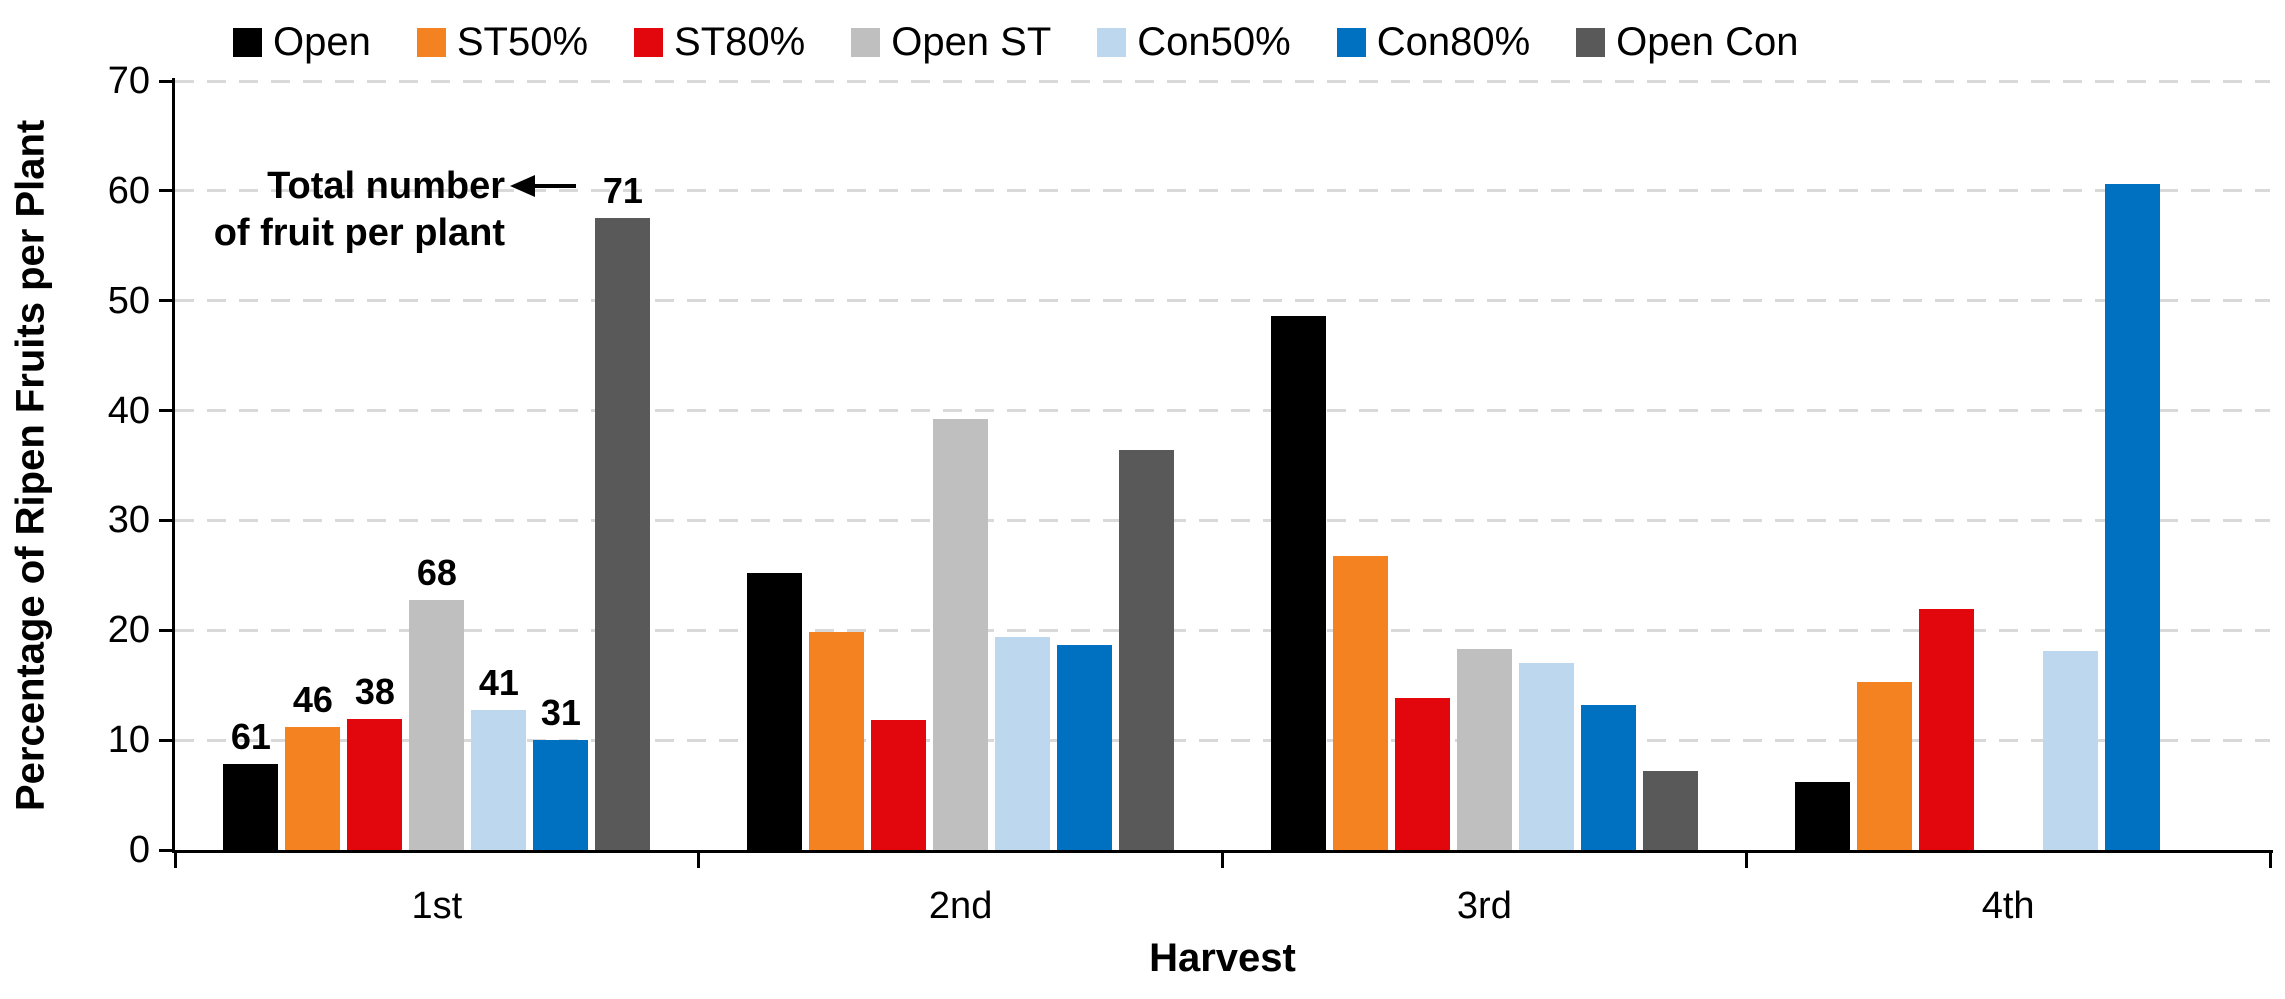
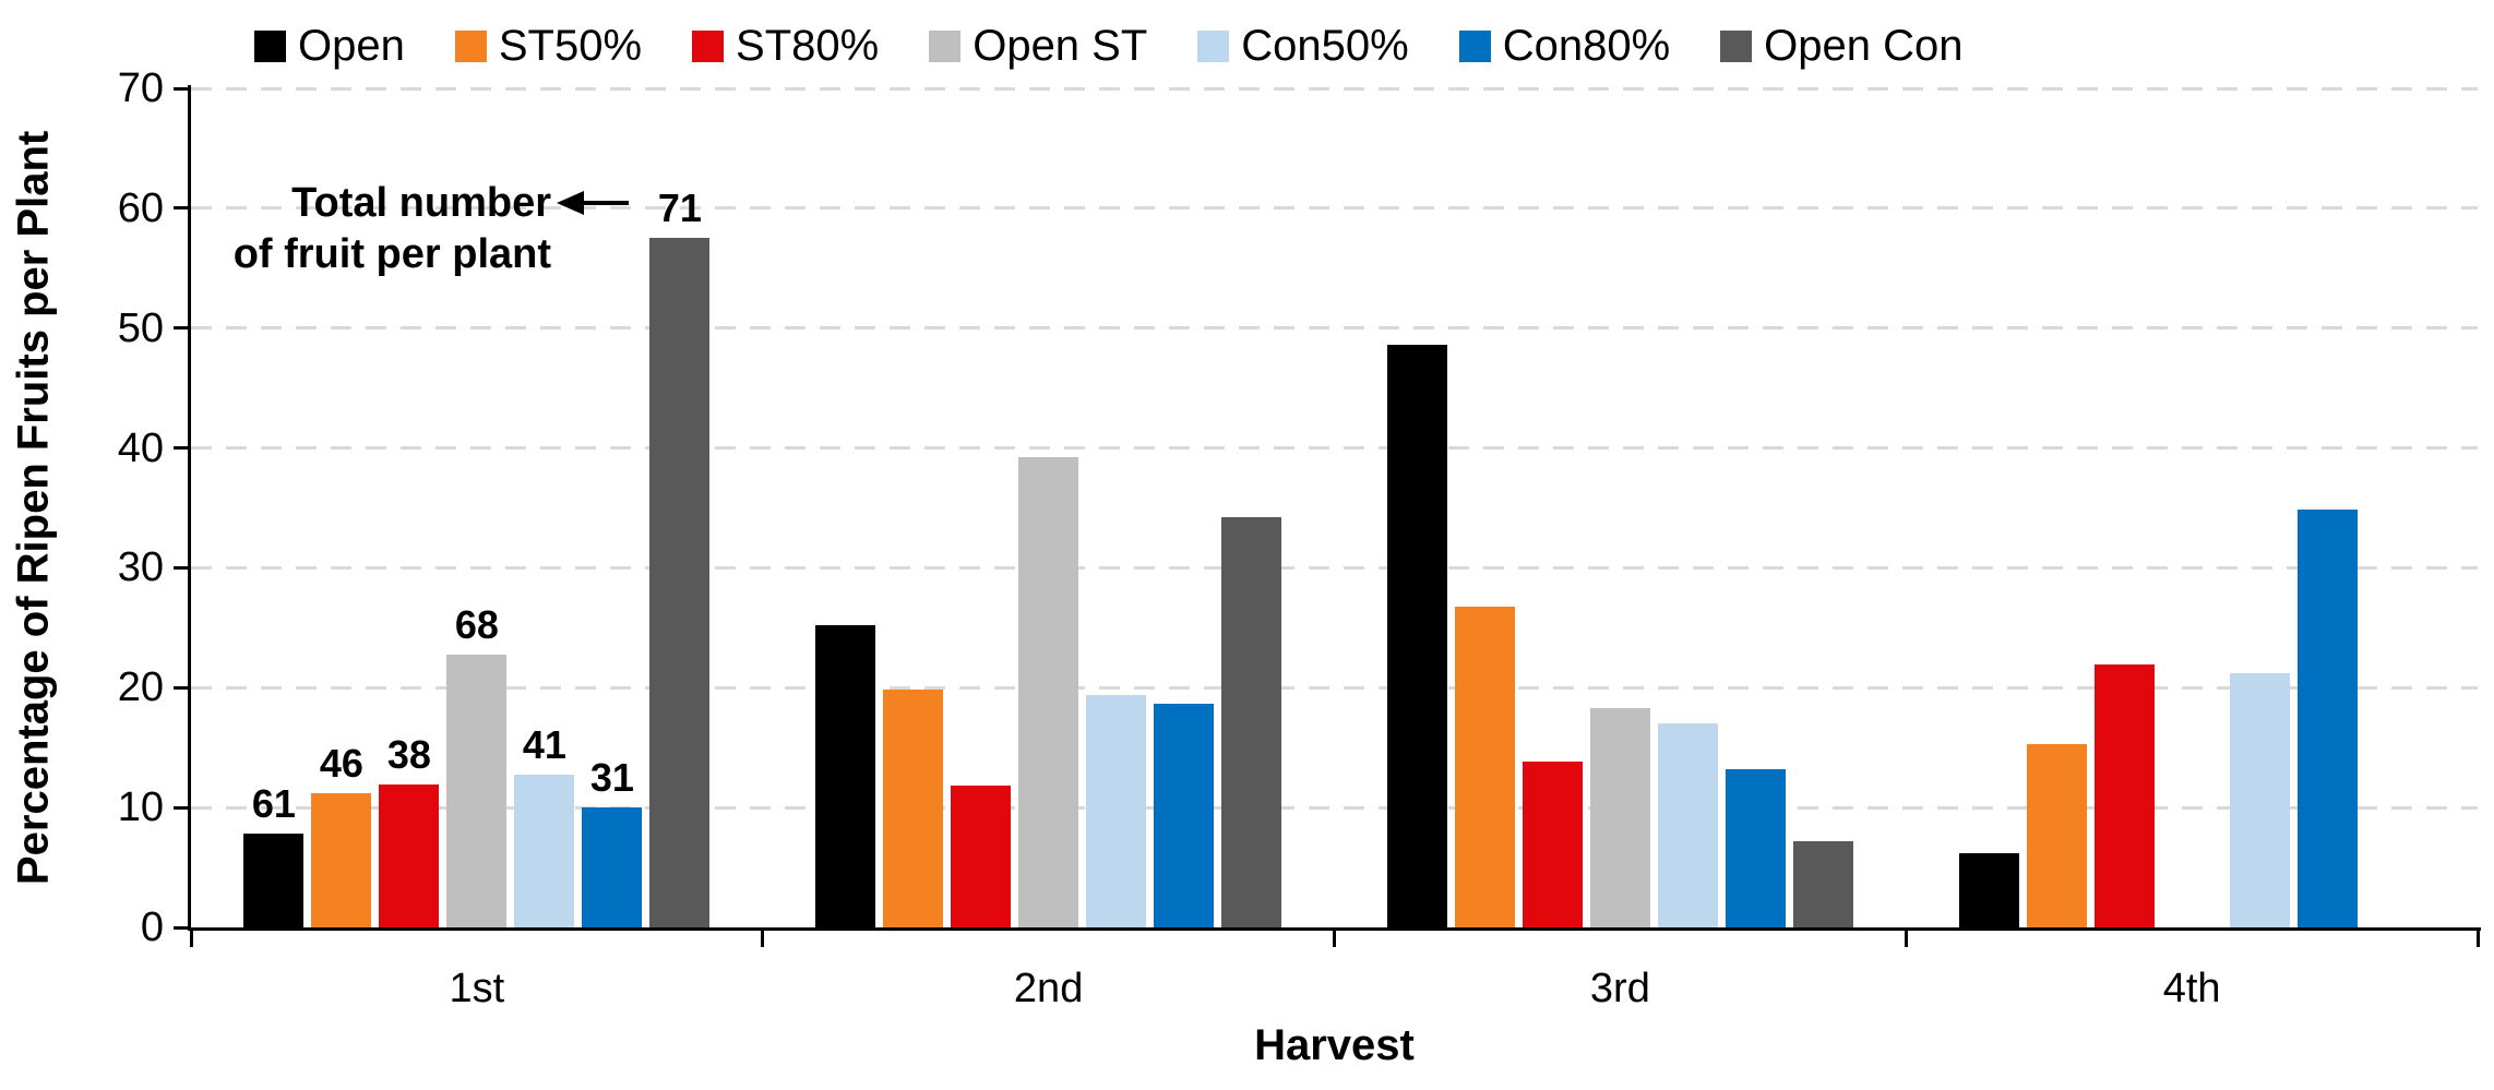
Open Con/2nd: 36.4 -> 34.2
Con50%/4th: 18.1 -> 21.2
Con80%/4th: 60.6 -> 34.9
